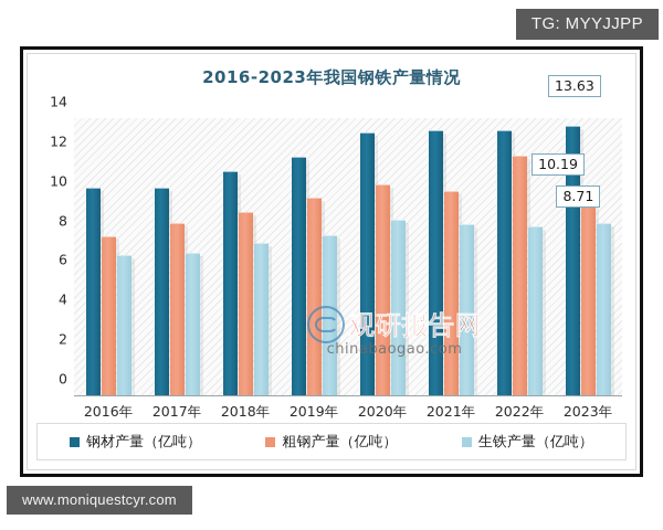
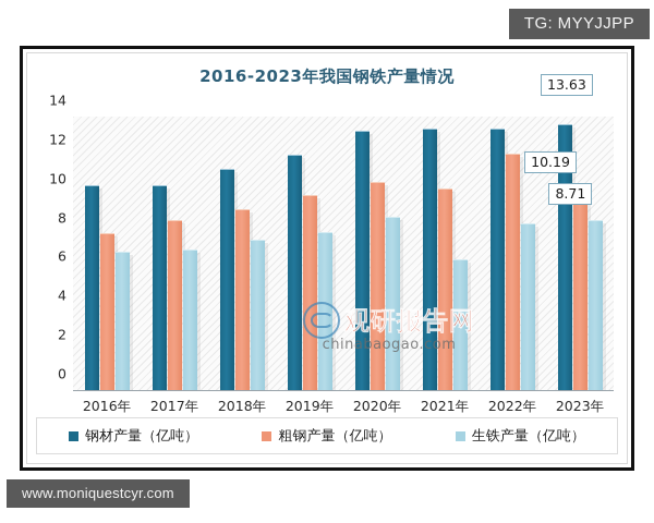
生铁产量（亿吨）/2021年: 8.6 -> 6.7
